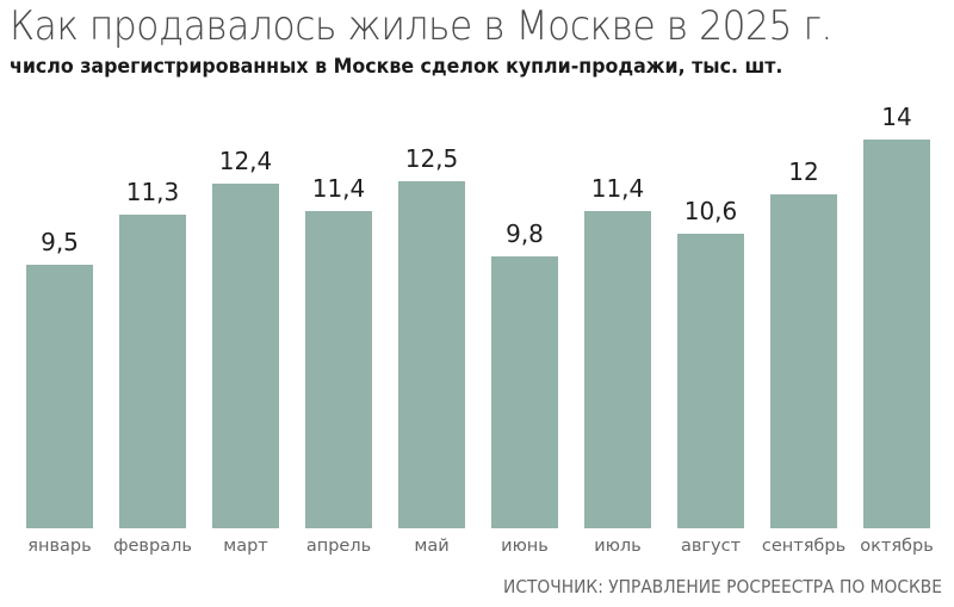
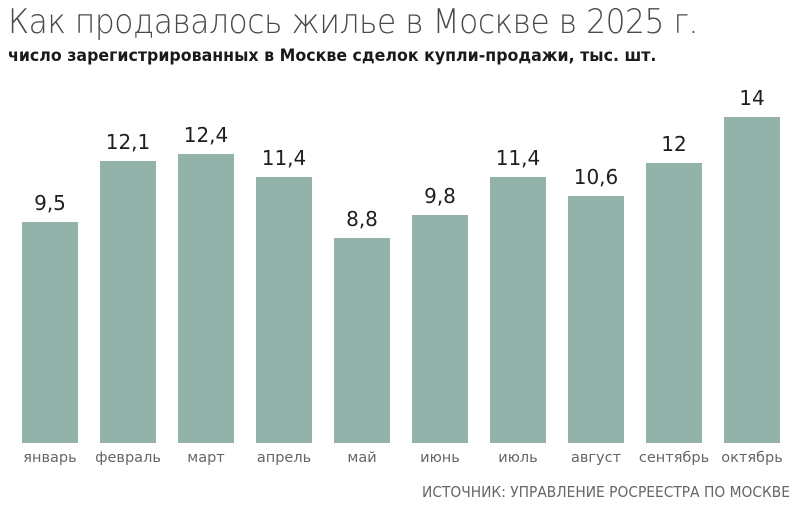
февраль: 11,3 -> 12,1
май: 12,5 -> 8,8
